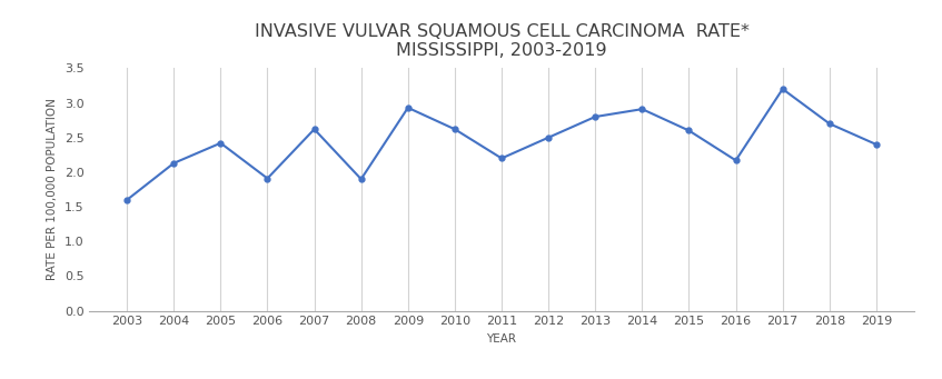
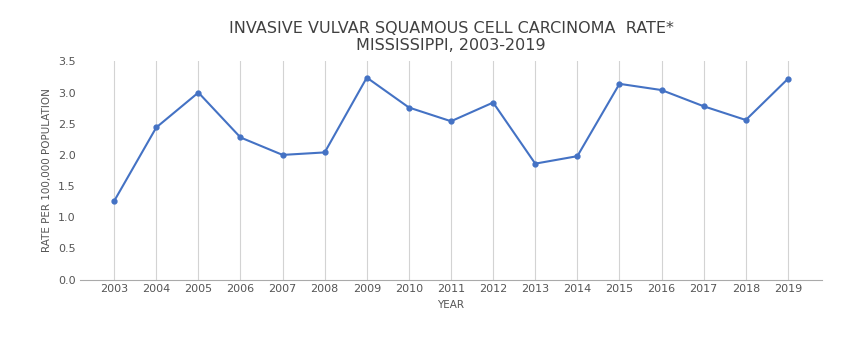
2003: 1.60 -> 1.26
2004: 2.13 -> 2.44
2005: 2.42 -> 3.00
2006: 1.91 -> 2.28
2007: 2.62 -> 2.00
2008: 1.90 -> 2.04
2009: 2.93 -> 3.24
2010: 2.62 -> 2.76
2011: 2.20 -> 2.54
2012: 2.50 -> 2.84
2013: 2.80 -> 1.86
2014: 2.91 -> 1.98
2015: 2.60 -> 3.14
2016: 2.17 -> 3.04
2017: 3.20 -> 2.78
2018: 2.70 -> 2.56
2019: 2.40 -> 3.22
